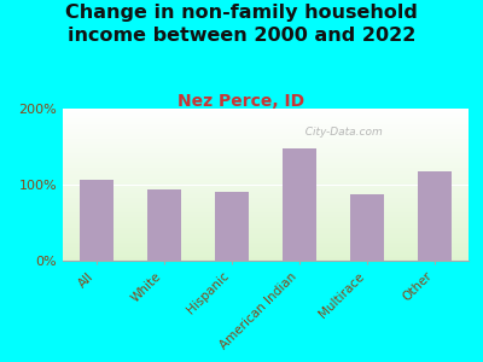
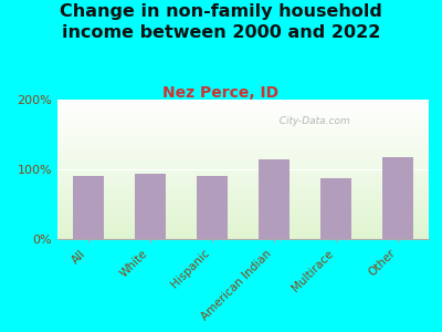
All: 106% -> 90%
American Indian: 148% -> 115%
